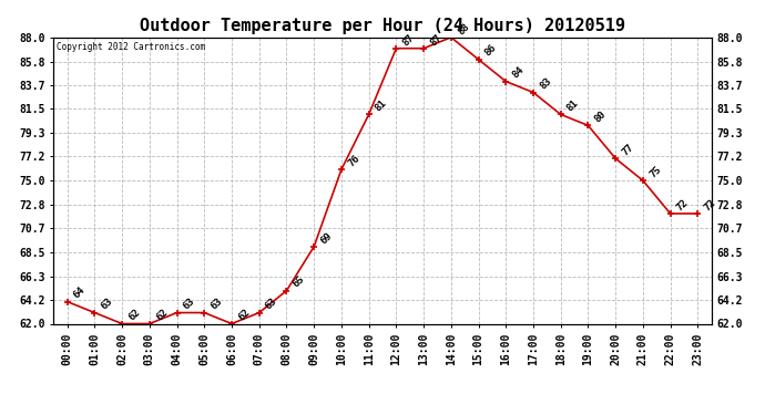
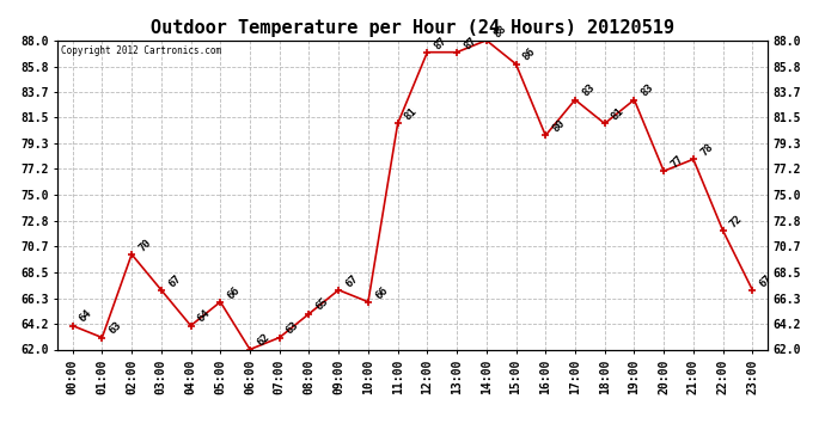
02:00: 62 -> 70
03:00: 62 -> 67
04:00: 63 -> 64
05:00: 63 -> 66
09:00: 69 -> 67
10:00: 76 -> 66
16:00: 84 -> 80
19:00: 80 -> 83
21:00: 75 -> 78
23:00: 72 -> 67
